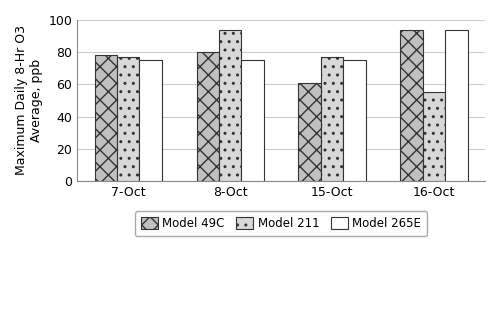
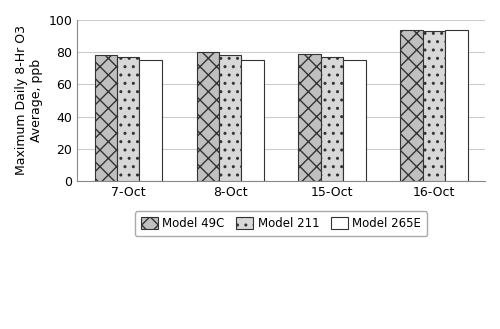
Model 211/8-Oct: 94 -> 78
Model 49C/15-Oct: 61 -> 79
Model 211/16-Oct: 55 -> 93
